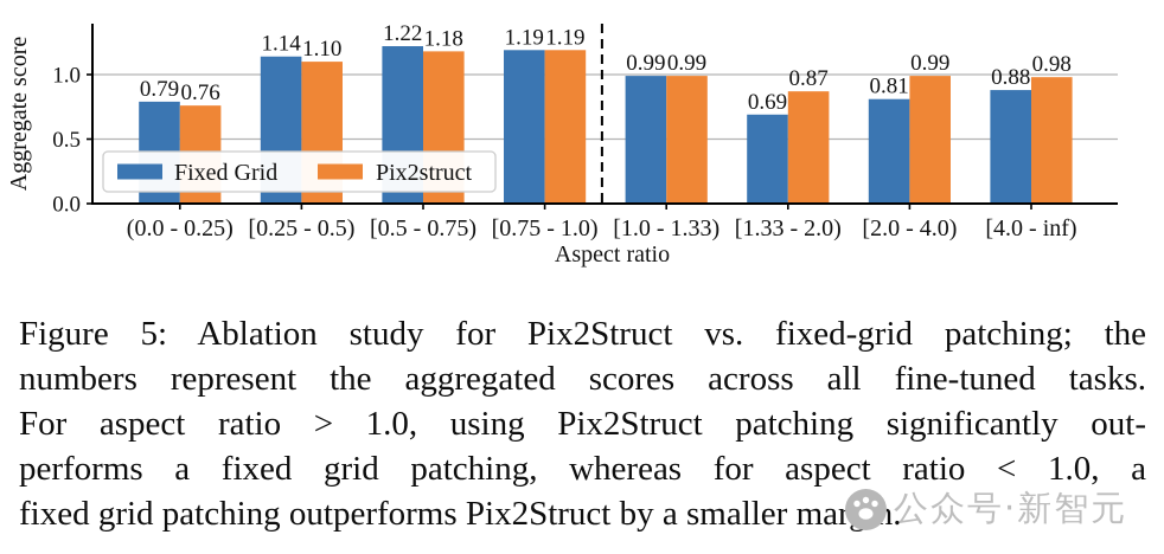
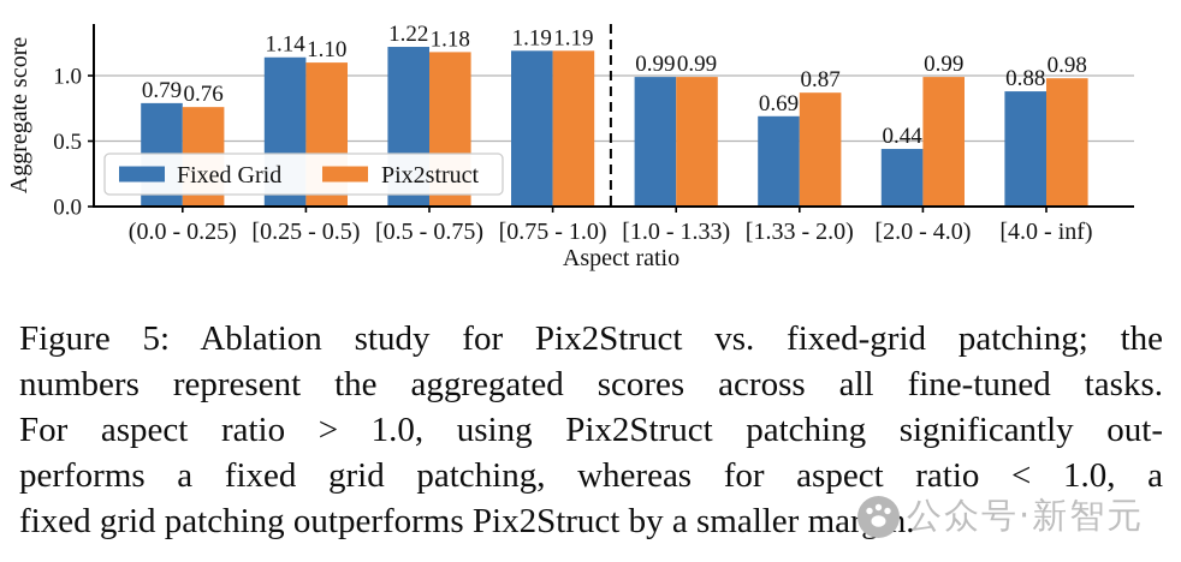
Fixed Grid/[2.0 - 4.0): 0.81 -> 0.44
